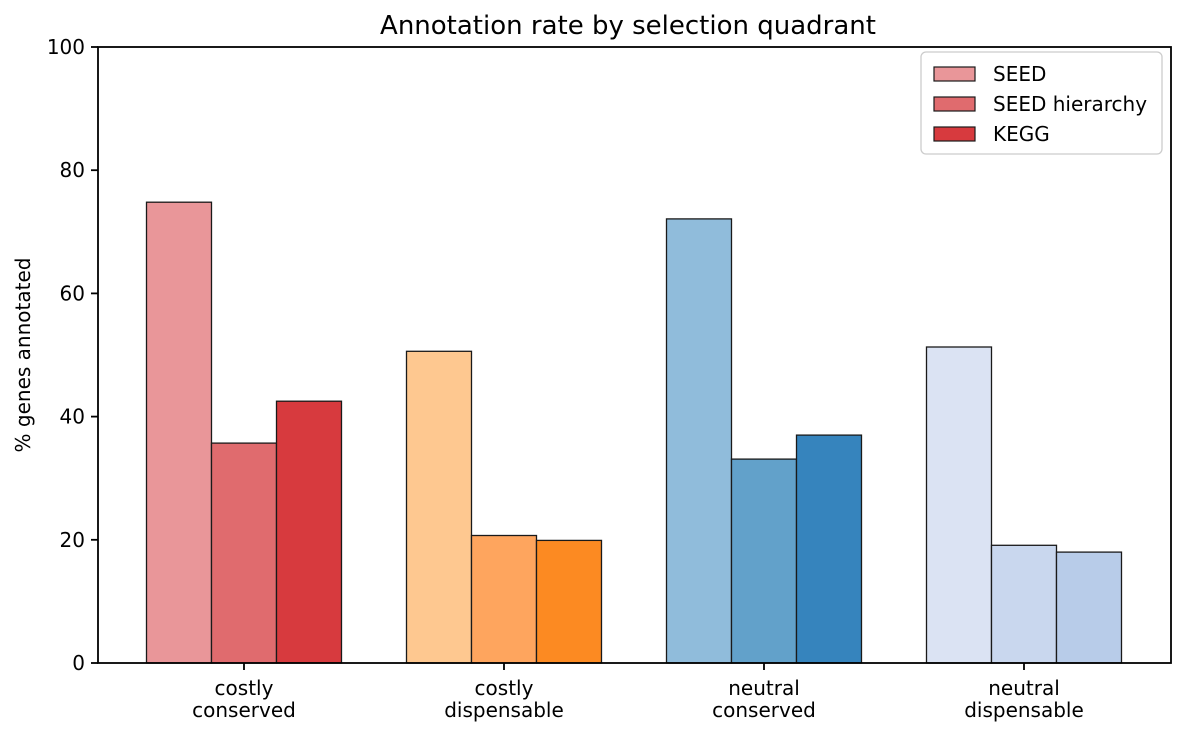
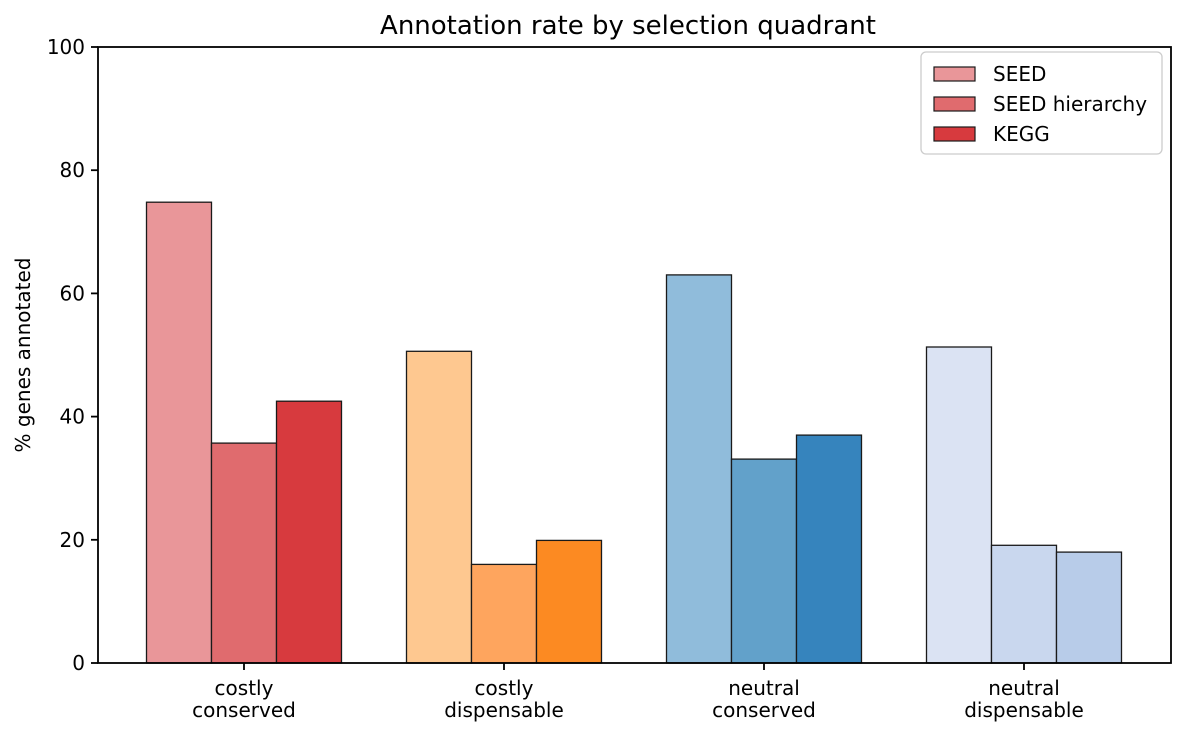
SEED hierarchy/costly dispensable: 21 -> 16
SEED/neutral conserved: 72 -> 63
